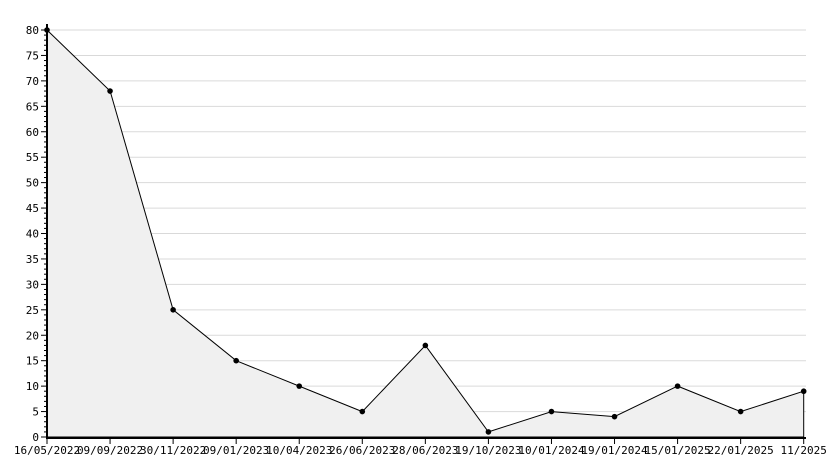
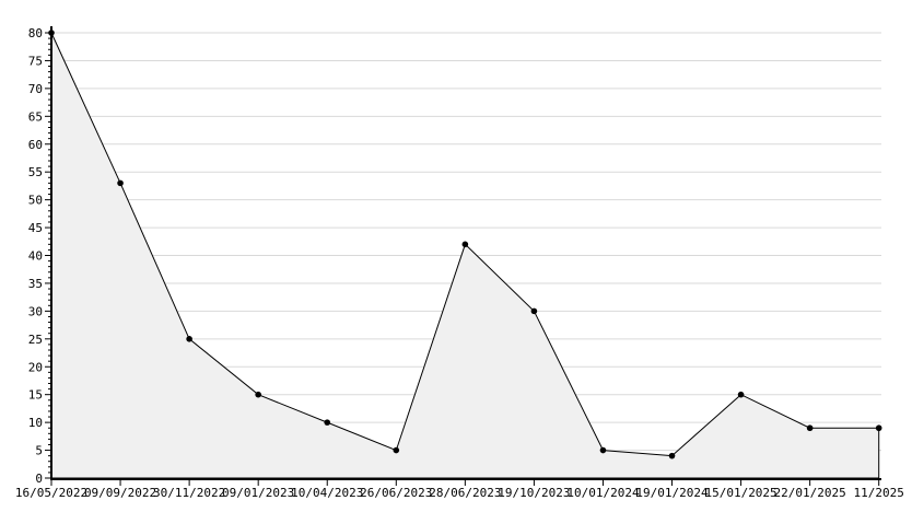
09/09/2022: 68 -> 53
28/06/2023: 18 -> 42
19/10/2023: 1 -> 30
15/01/2025: 10 -> 15
22/01/2025: 5 -> 9
